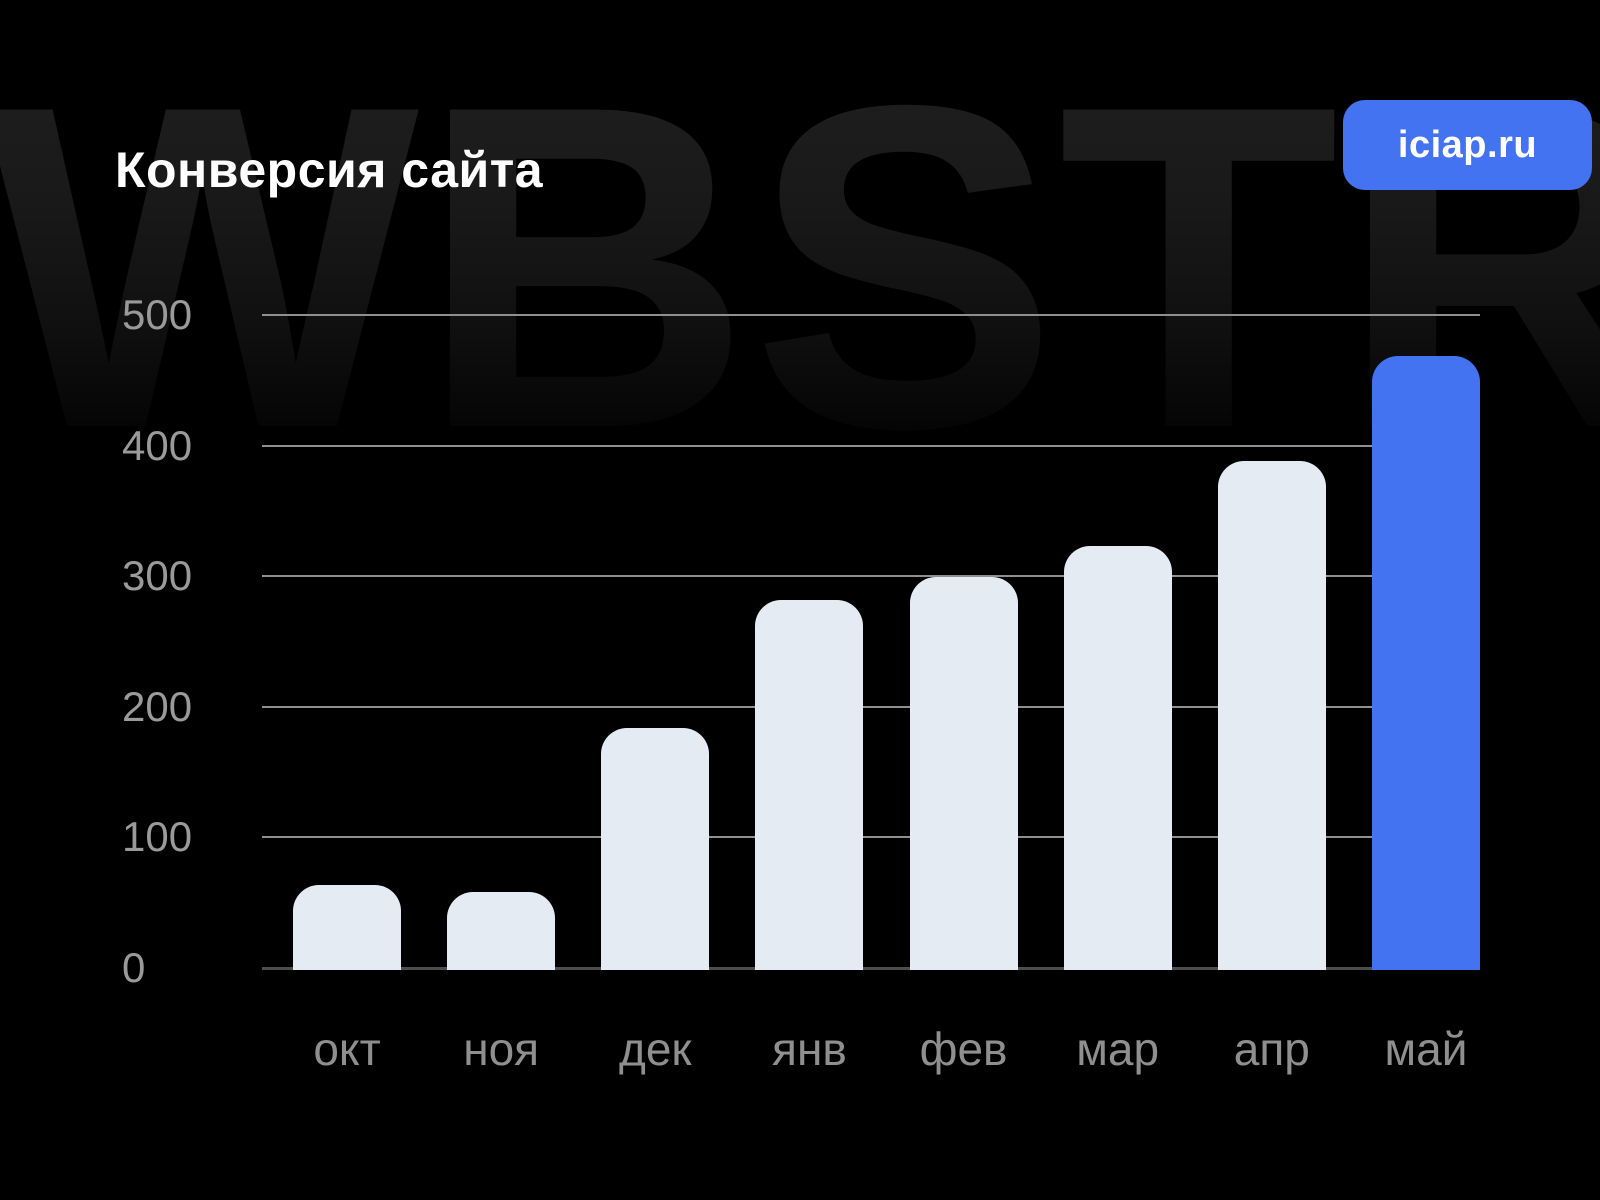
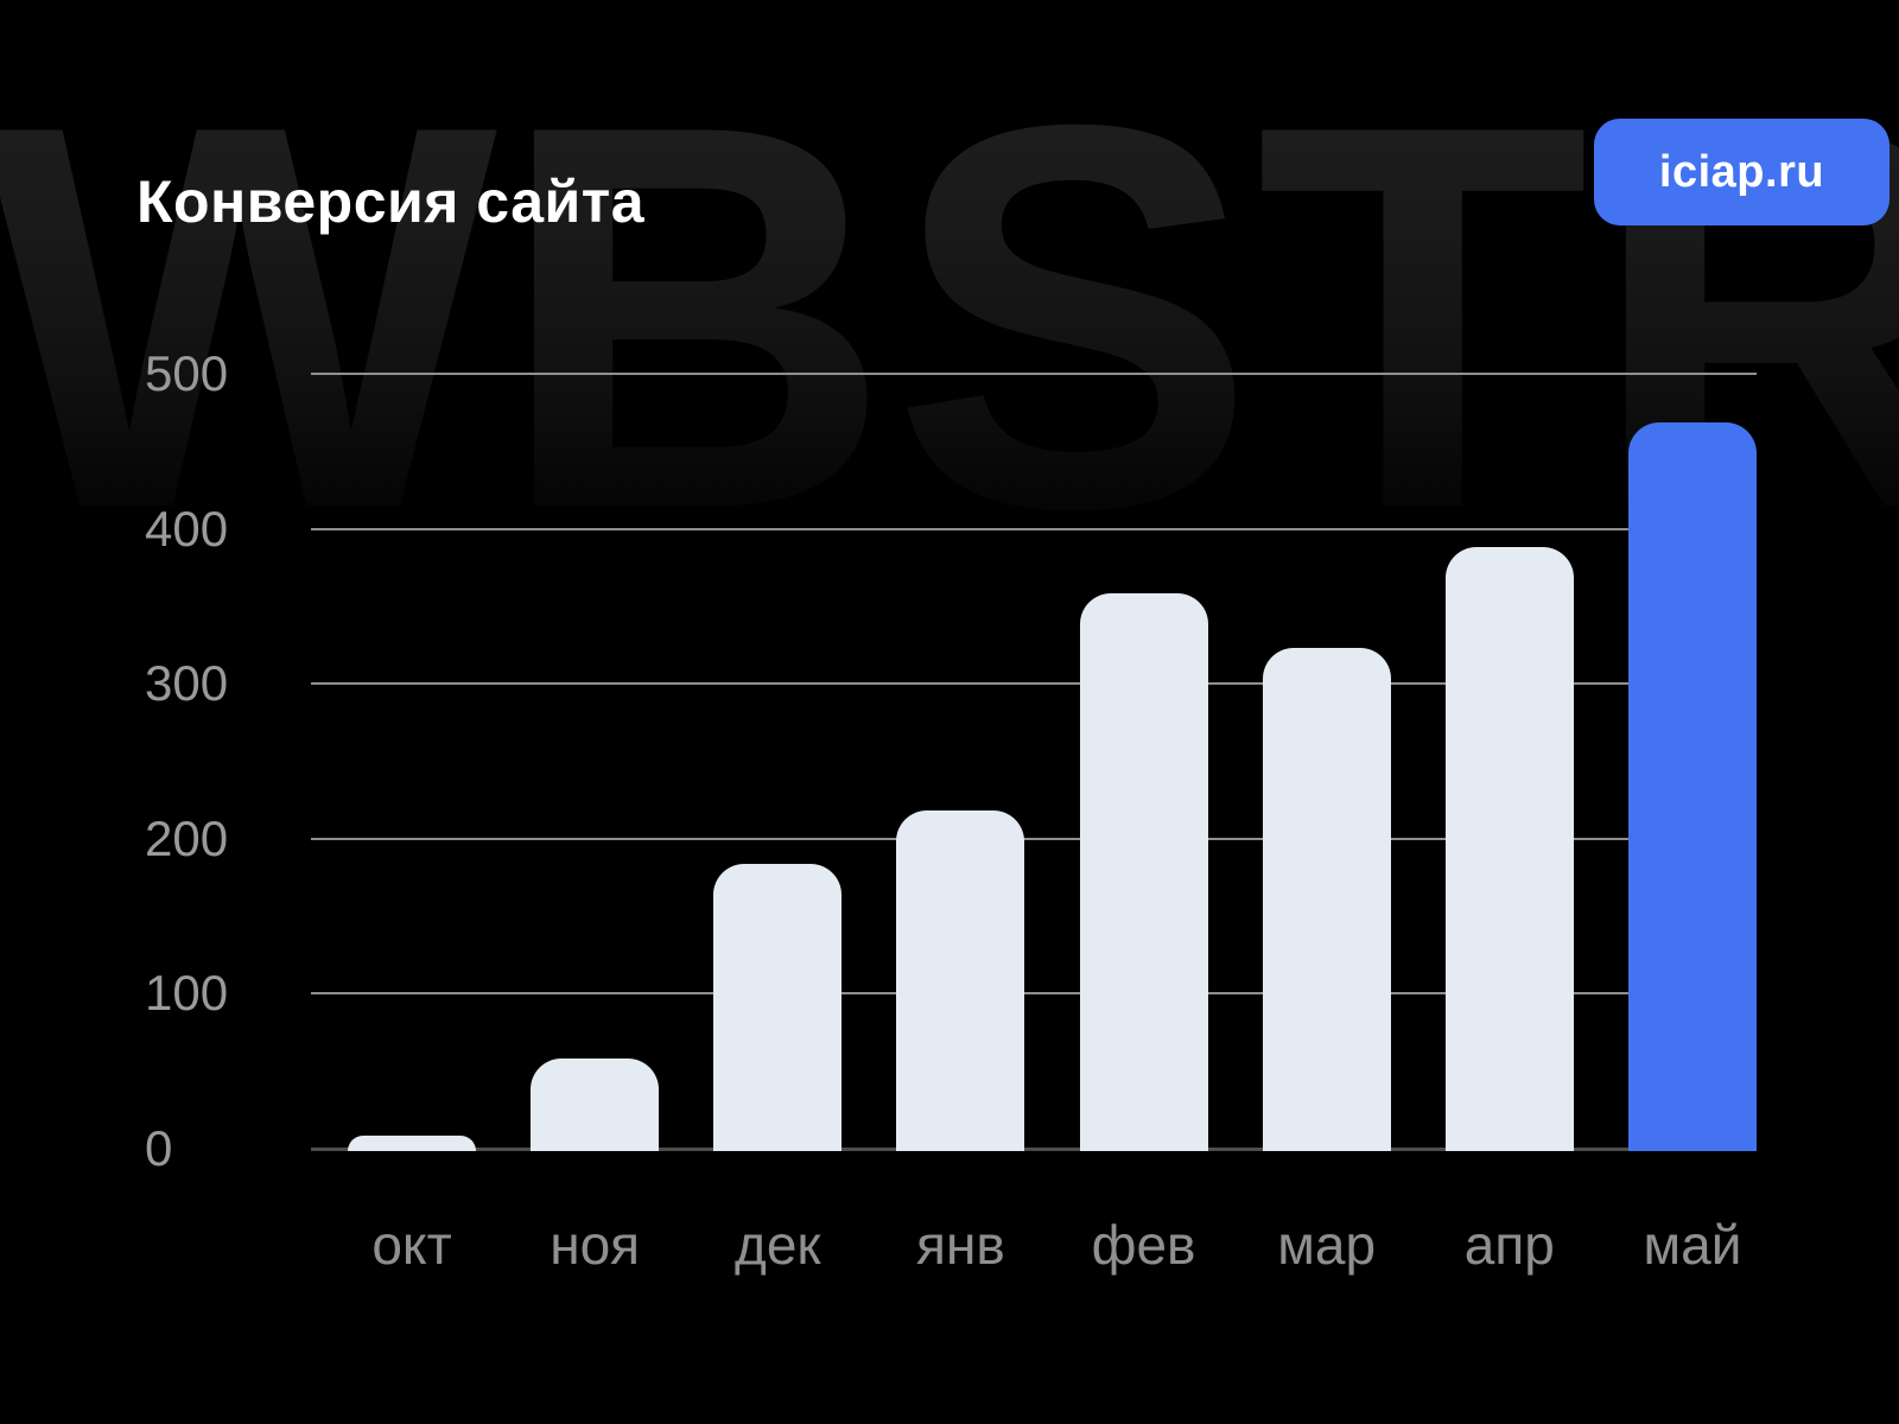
окт: 65 -> 10
янв: 283 -> 220
фев: 301 -> 360
